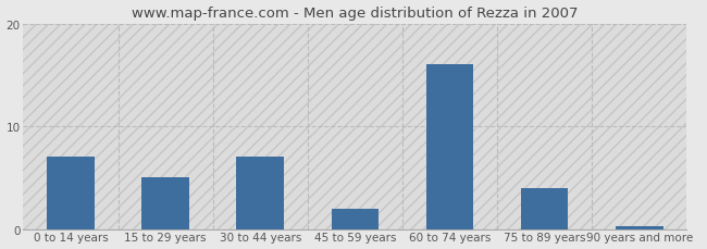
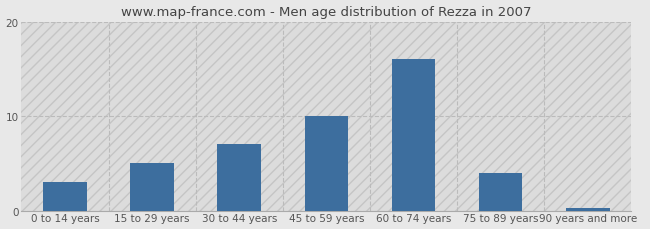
0 to 14 years: 7.0 -> 3.0
45 to 59 years: 2.0 -> 10.0
